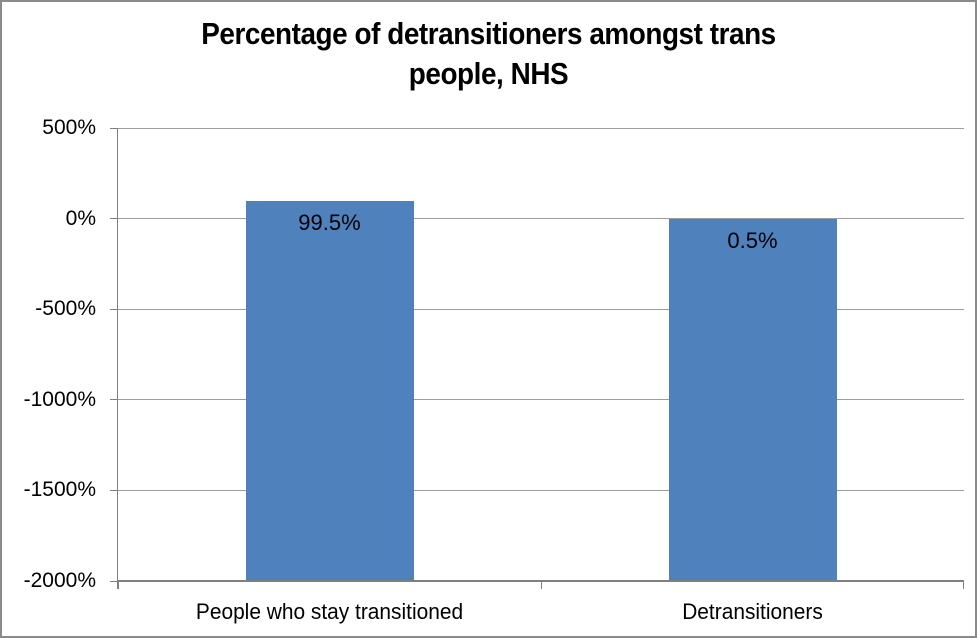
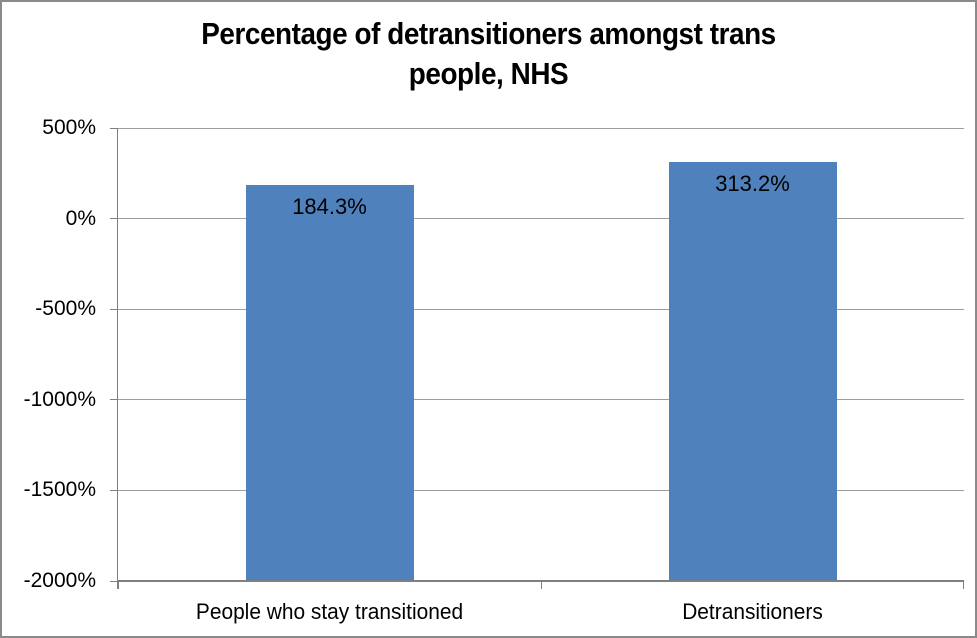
People who stay transitioned: 99.5% -> 184.3%
Detransitioners: 0.5% -> 313.2%
